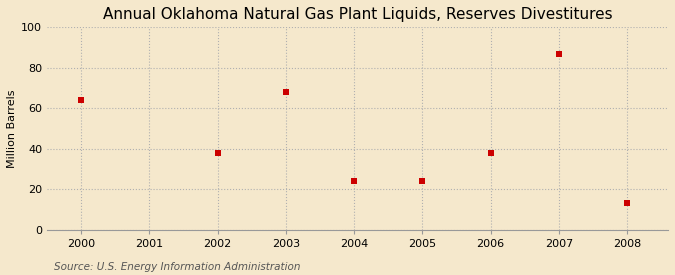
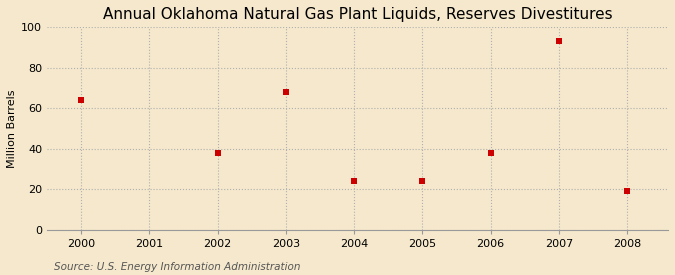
2007: 87 -> 93
2008: 13 -> 19
